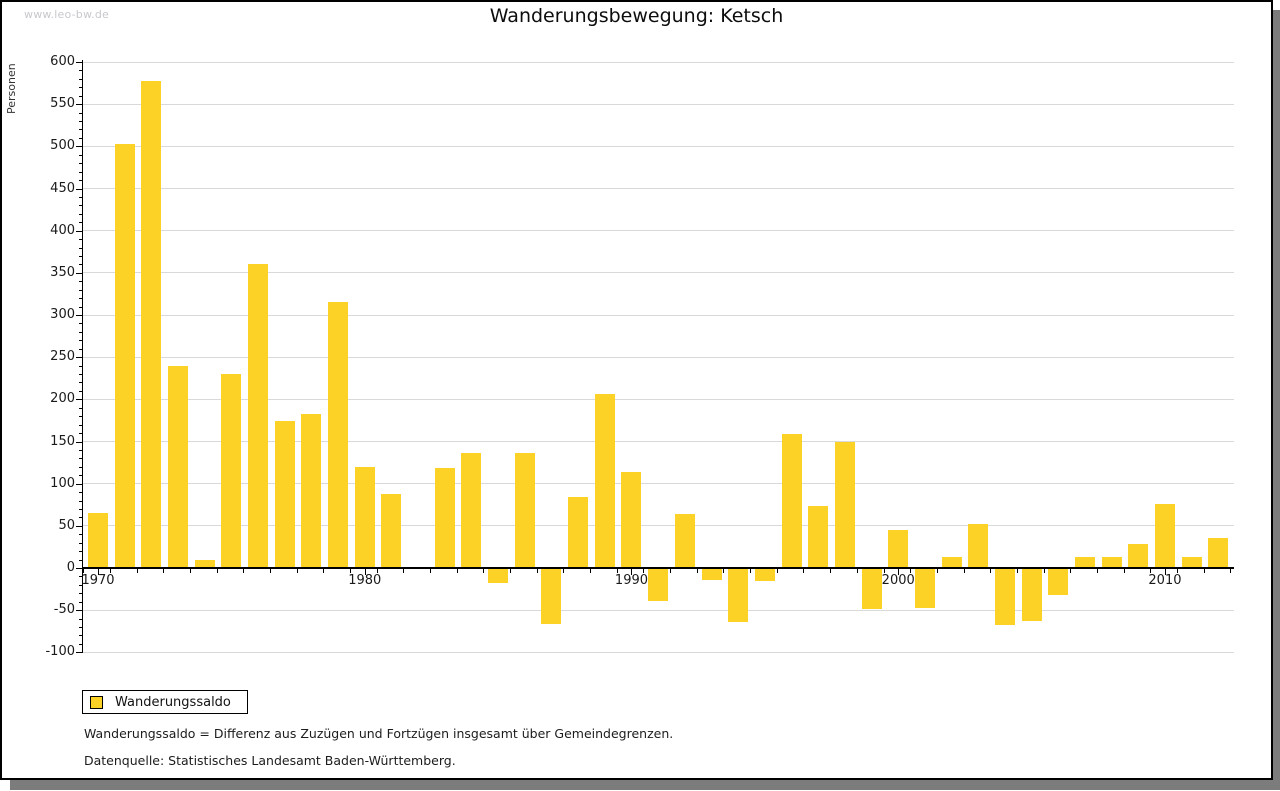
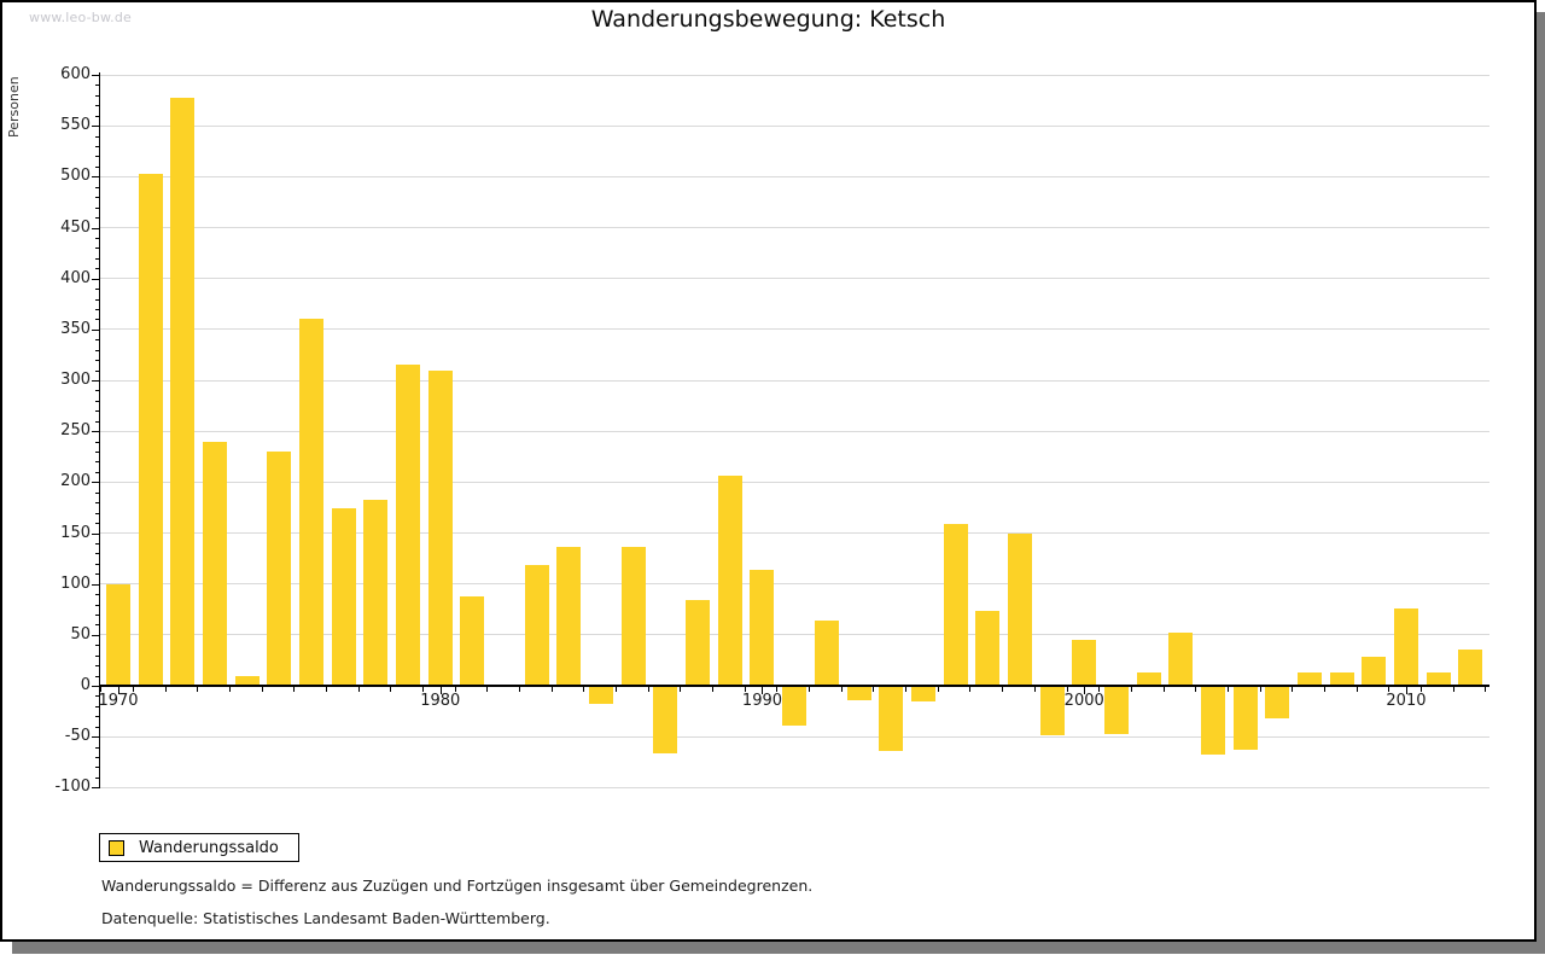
1970: 60 -> 100
1980: 120 -> 310
